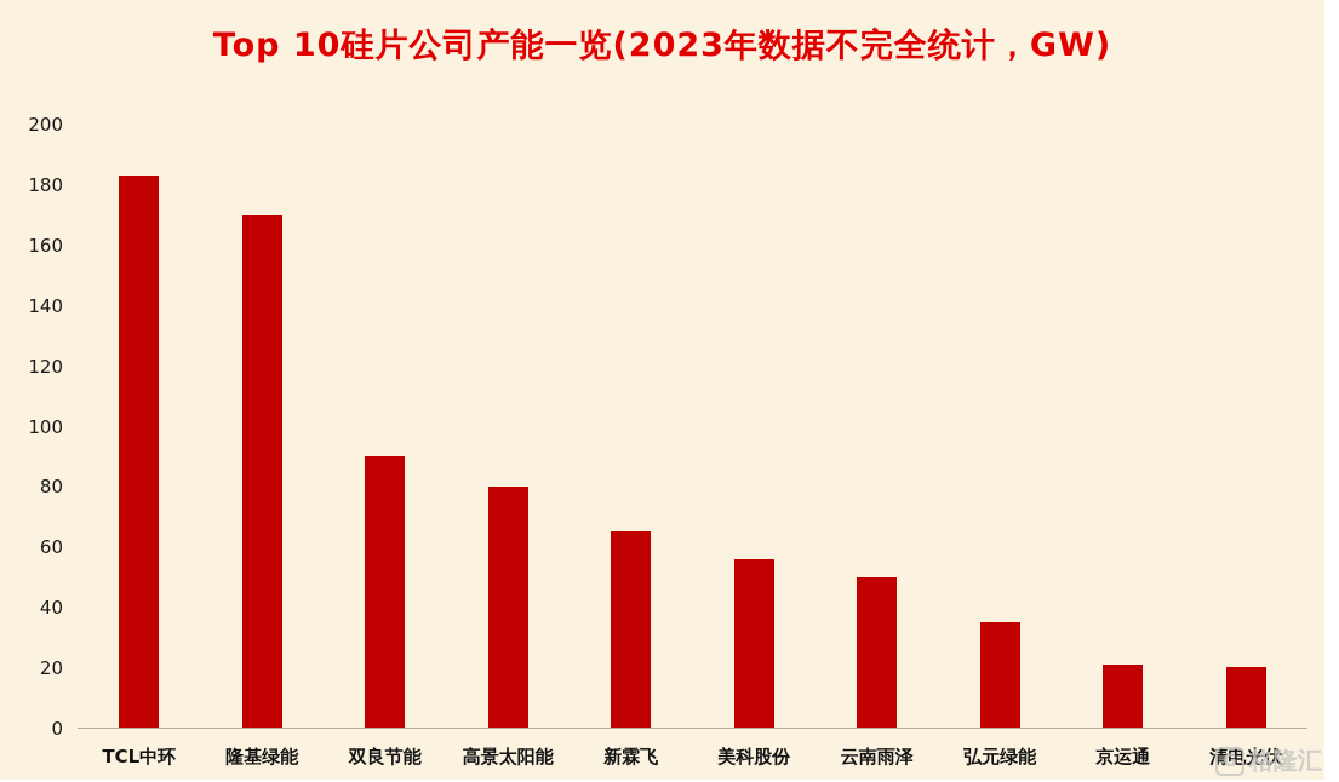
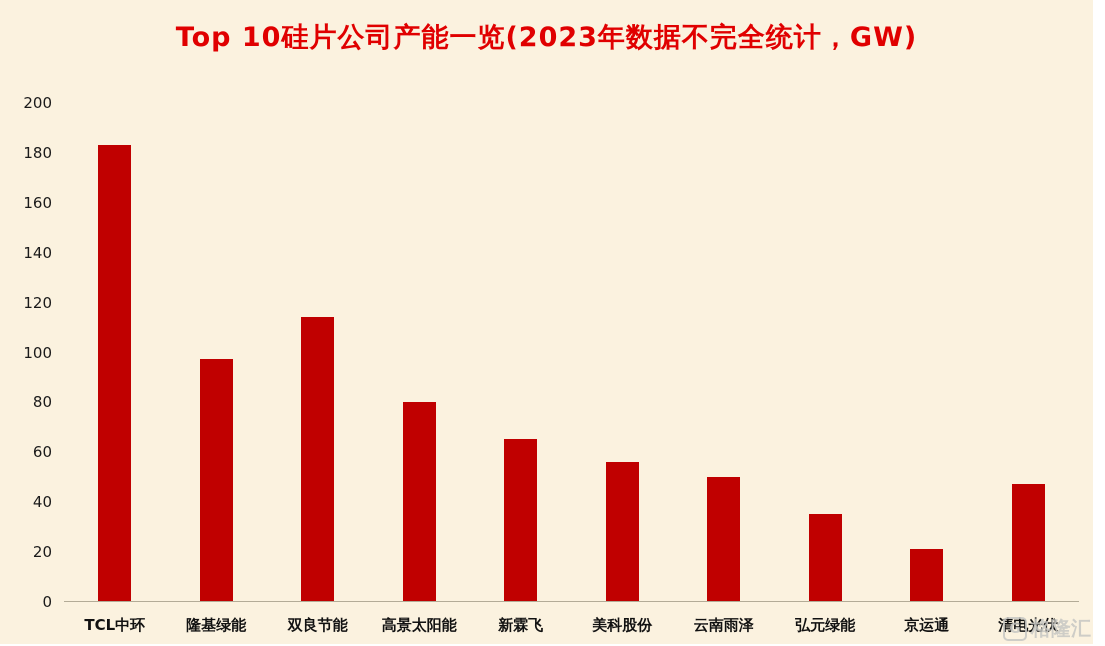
隆基绿能: 170 -> 97
双良节能: 90 -> 114
清电光伏: 20 -> 47
